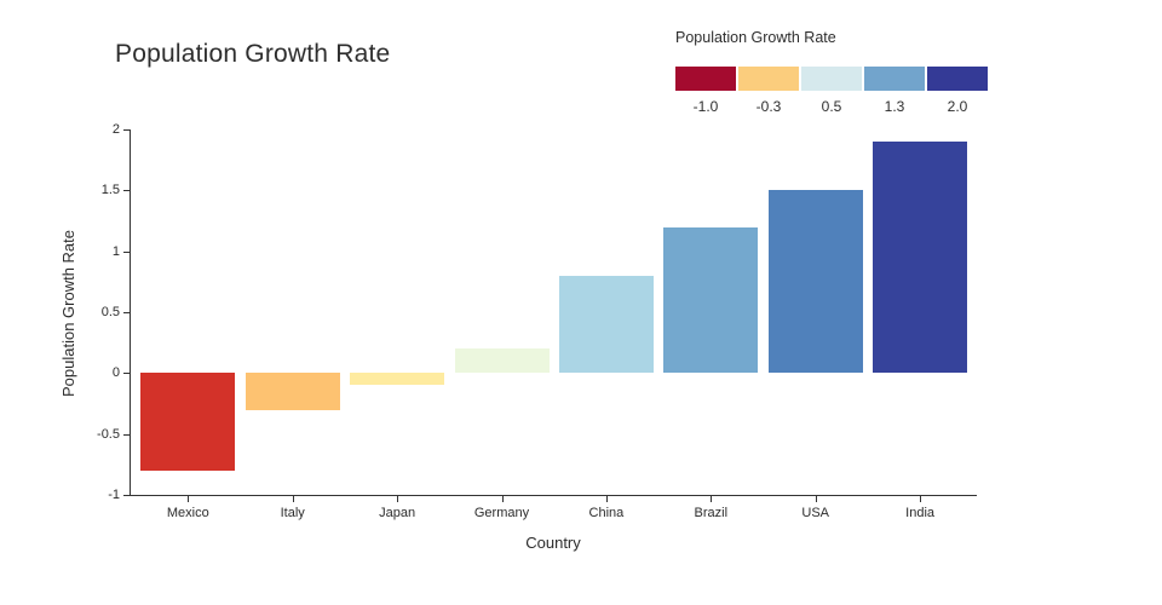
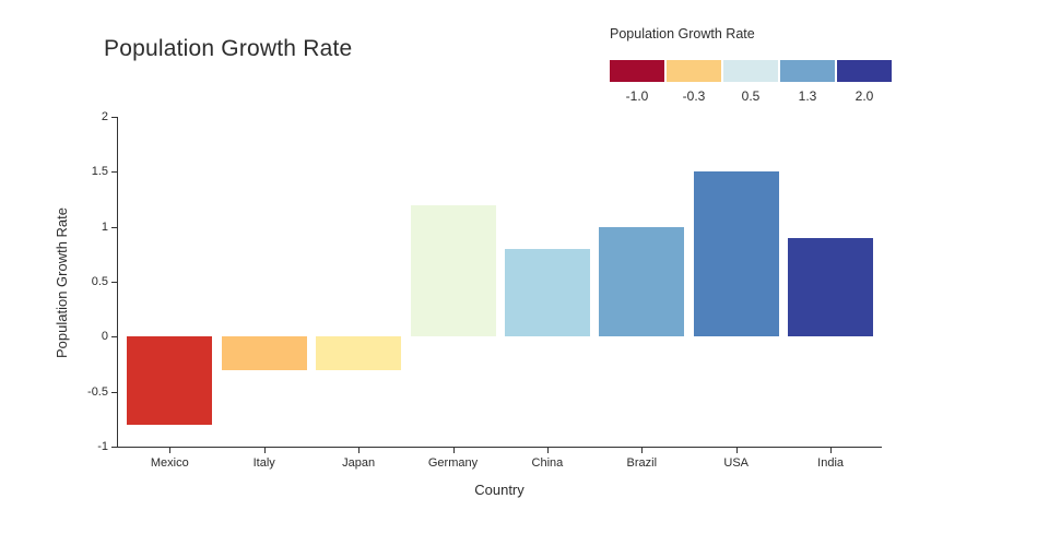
Japan: -0.1 -> -0.3
Germany: 0.2 -> 1.2
Brazil: 1.2 -> 1.0
India: 1.9 -> 0.9
